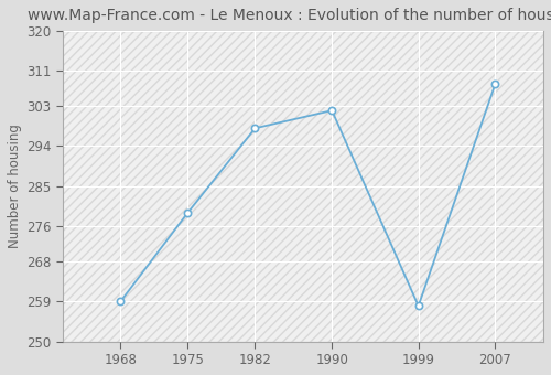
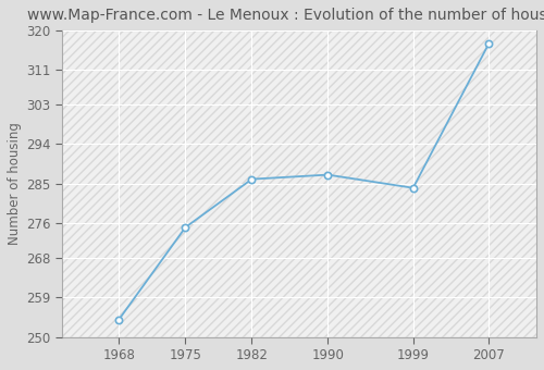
1968: 259 -> 254
1975: 279 -> 275
1982: 298 -> 286
1990: 302 -> 287
1999: 258 -> 284
2007: 308 -> 317
